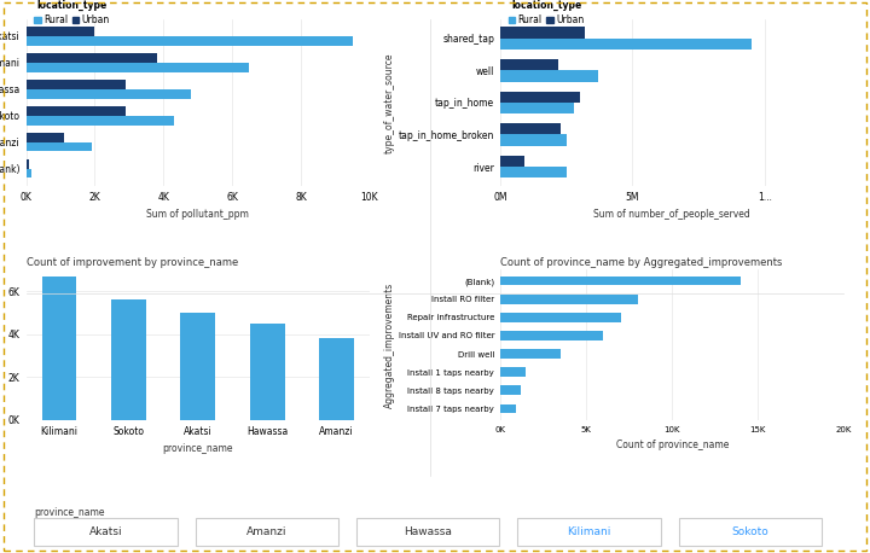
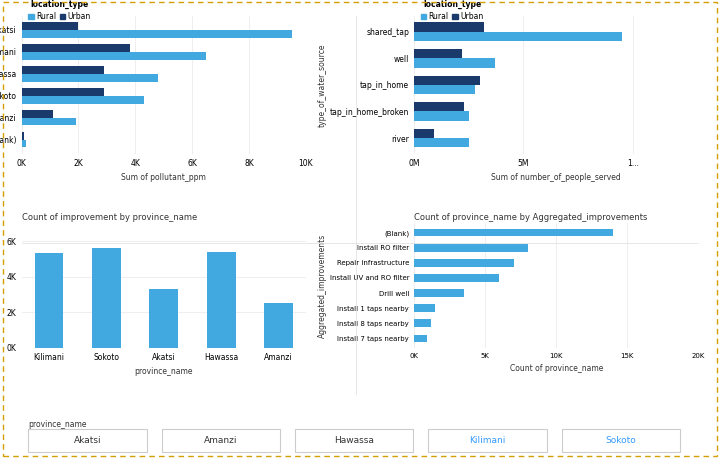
Count of improvement by province_name/Kilimani: 6.7K -> 5.3K
Count of improvement by province_name/Akatsi: 5.0K -> 3.3K
Count of improvement by province_name/Hawassa: 4.5K -> 5.4K
Count of improvement by province_name/Amanzi: 3.8K -> 2.5K
